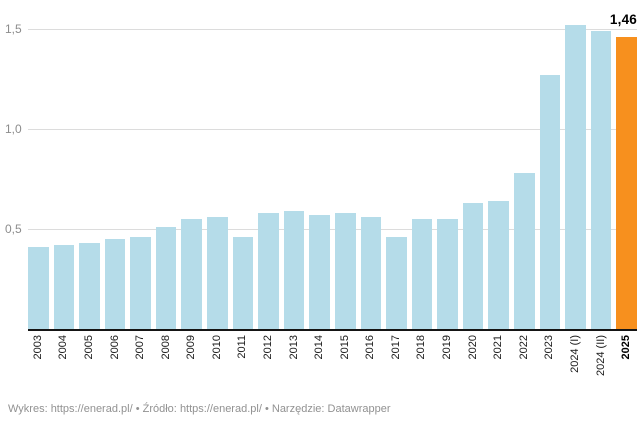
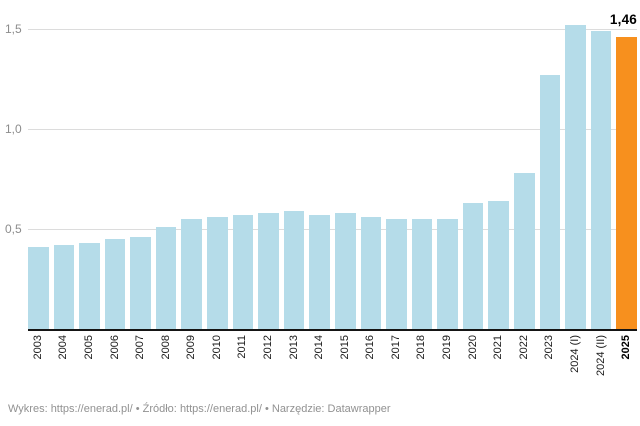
2011: 0,46 -> 0,57
2017: 0,46 -> 0,55
